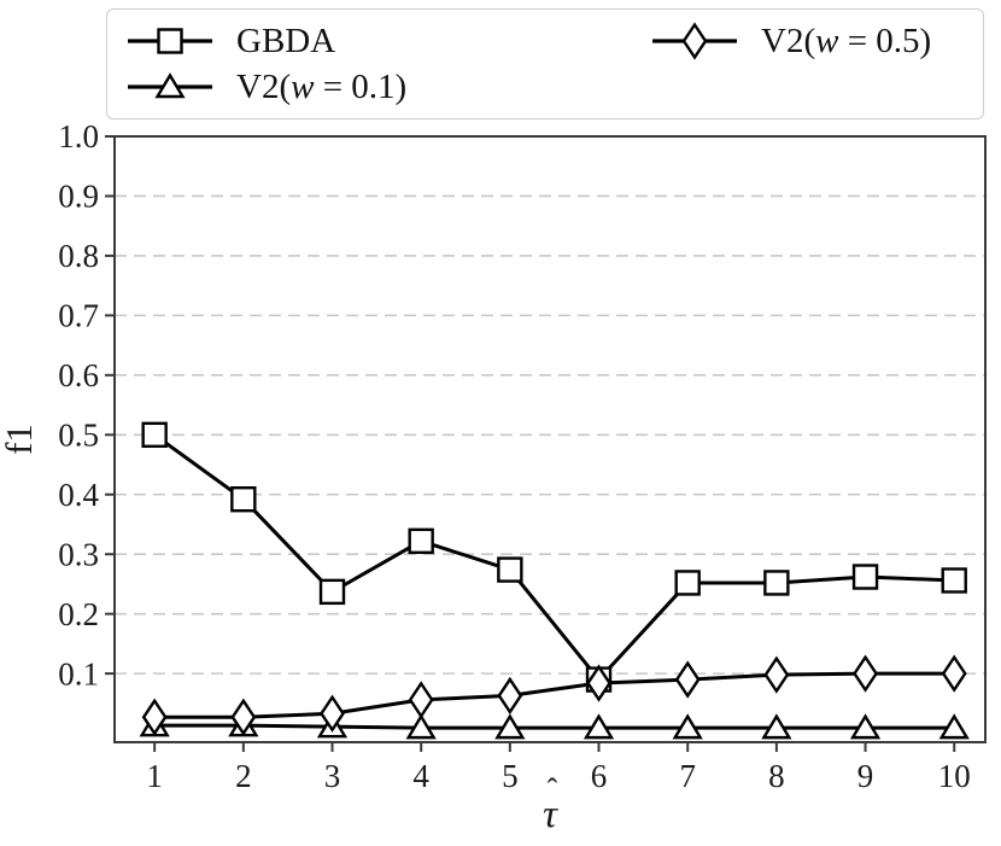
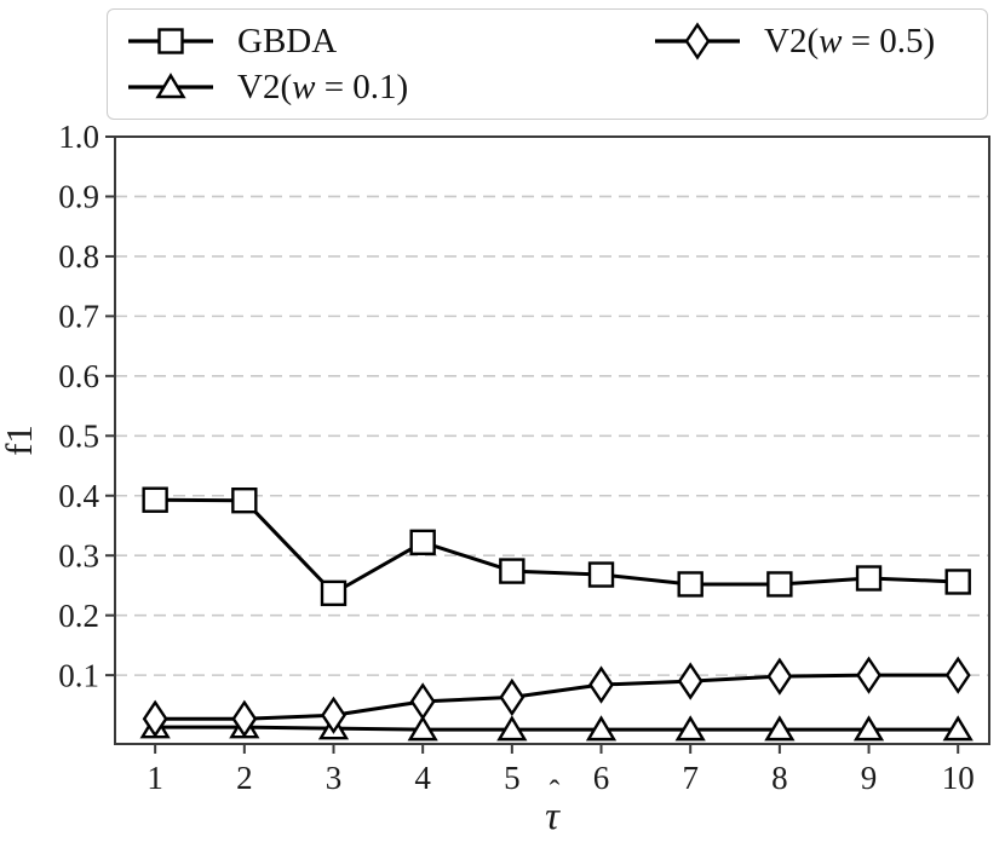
GBDA/1: 0.50 -> 0.39
GBDA/6: 0.09 -> 0.27
